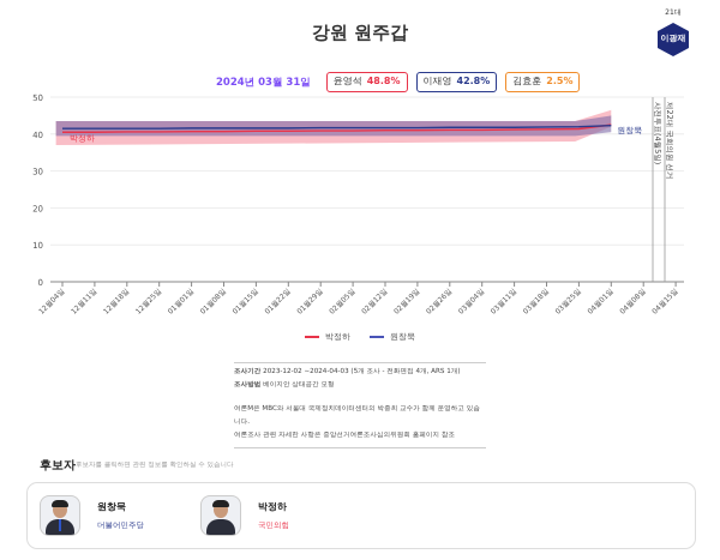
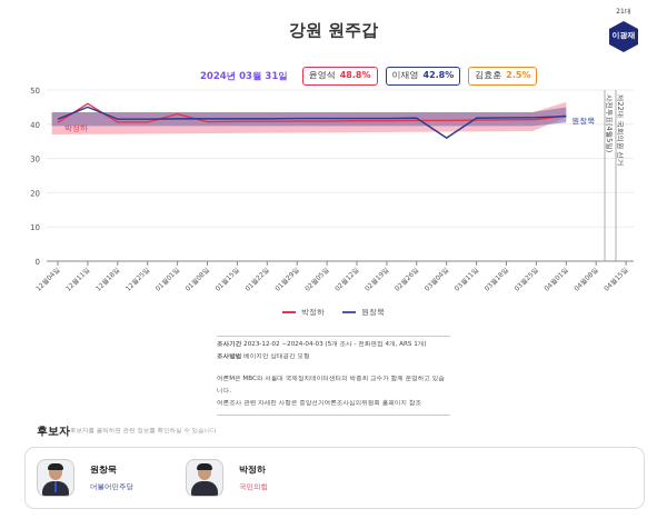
박정하/12월11일: 40 -> 46
원창묵/12월11일: 42 -> 45
박정하/01월01일: 41 -> 43
원창묵/03월04일: 42 -> 36
